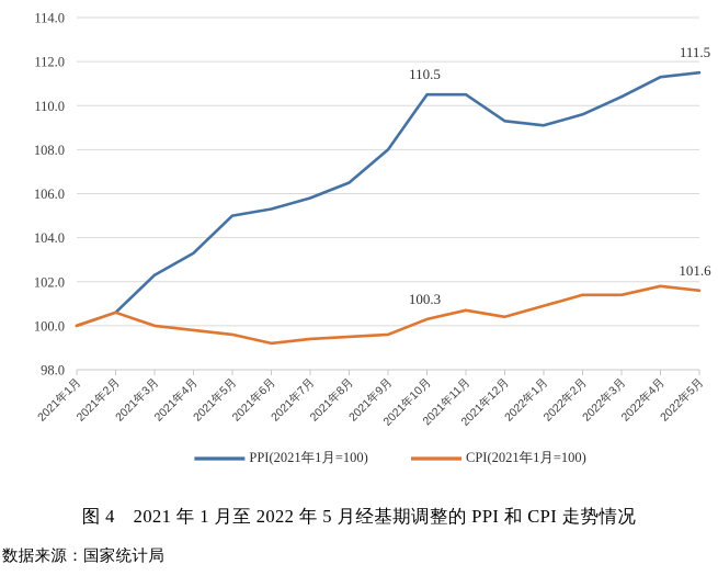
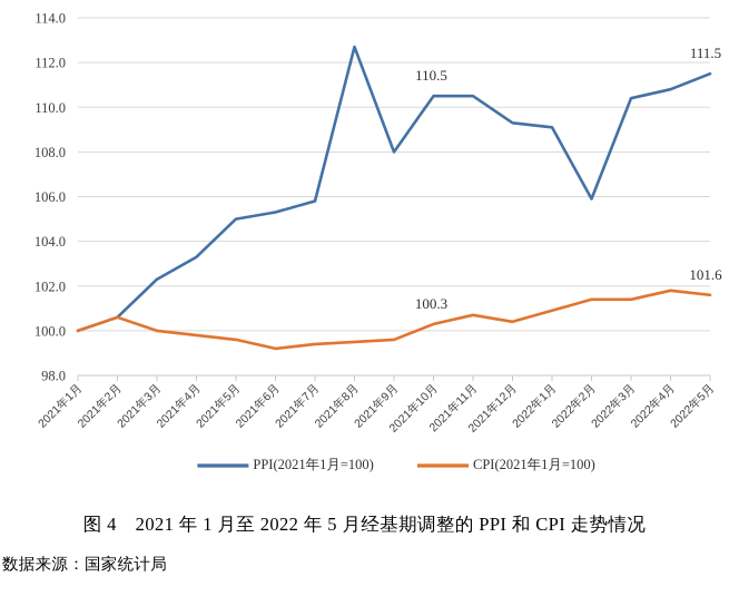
PPI(2021年1月=100)/2021年8月: 106.5 -> 112.7
PPI(2021年1月=100)/2022年2月: 109.6 -> 105.9
PPI(2021年1月=100)/2022年4月: 111.3 -> 110.8
